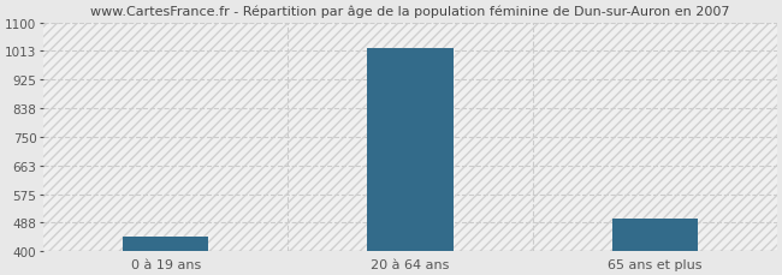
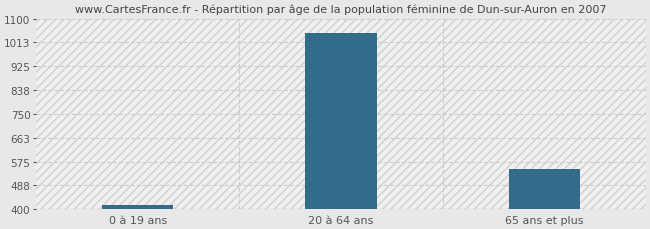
0 à 19 ans: 445 -> 414
20 à 64 ans: 1020 -> 1048
65 ans et plus: 500 -> 548
